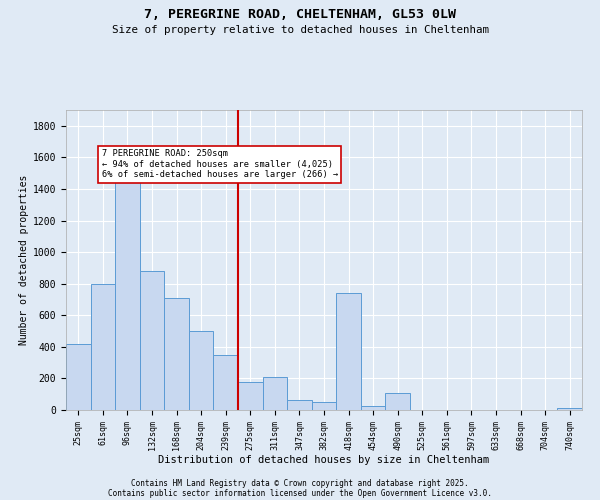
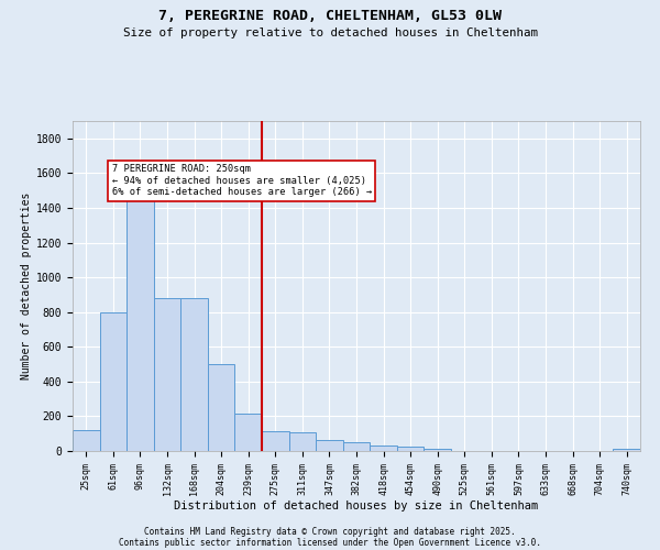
25sqm: 420 -> 120
168sqm: 710 -> 880
239sqm: 350 -> 220
275sqm: 180 -> 120
311sqm: 210 -> 110
418sqm: 740 -> 30
490sqm: 110 -> 10
